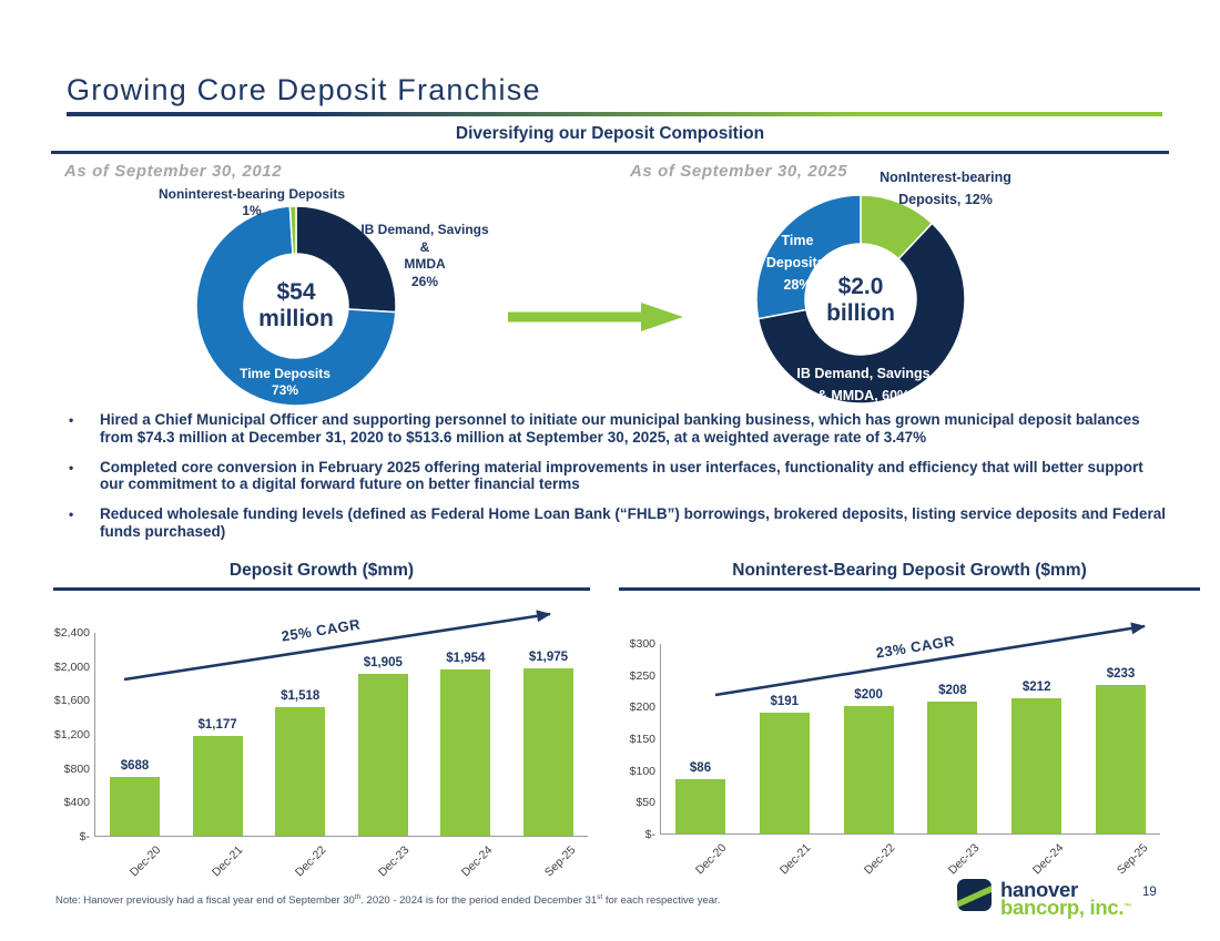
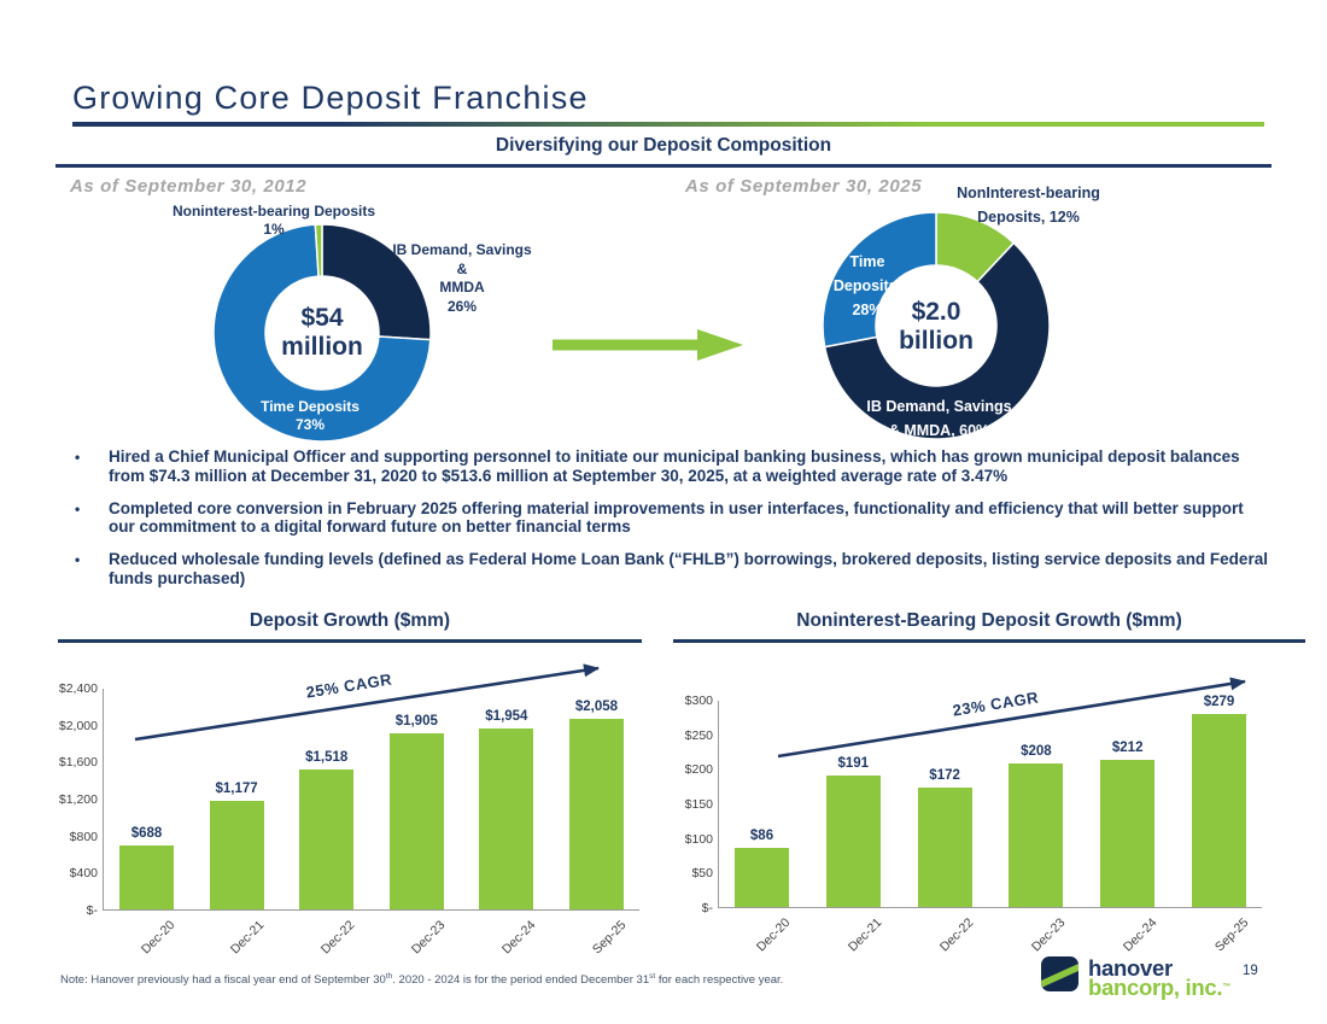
Deposit Growth ($mm)/Sep-25: $1,975 -> $2,058
Noninterest-Bearing Deposit Growth ($mm)/Dec-22: $200 -> $172
Noninterest-Bearing Deposit Growth ($mm)/Sep-25: $233 -> $279
